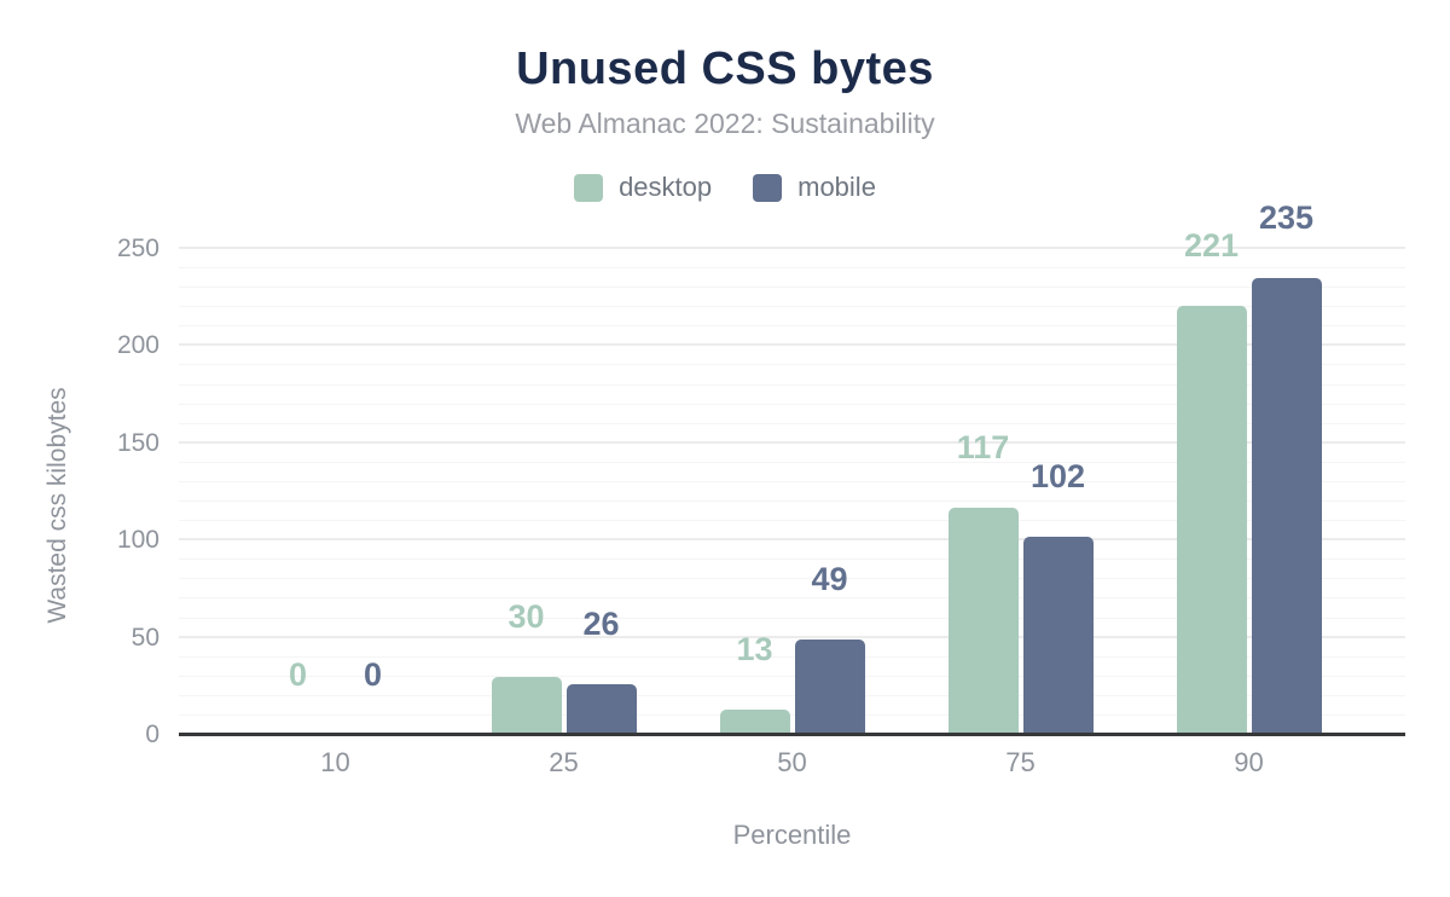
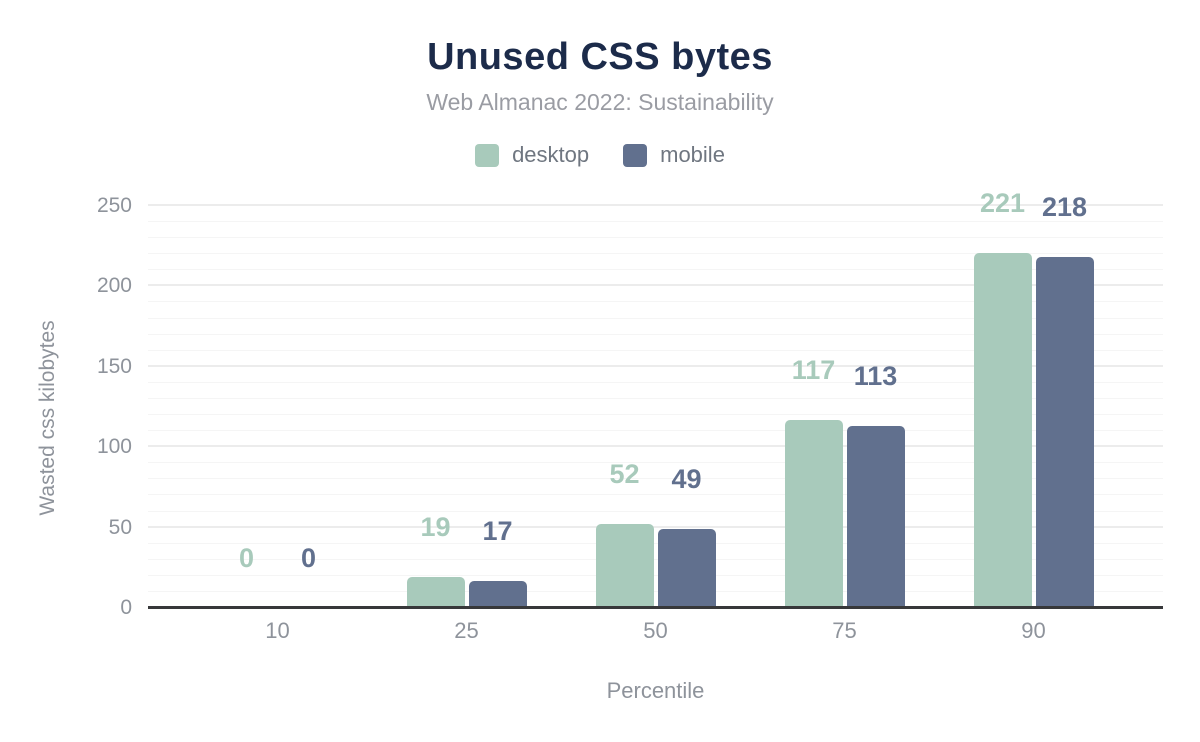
desktop/25: 30 -> 19
mobile/25: 26 -> 17
desktop/50: 13 -> 52
mobile/75: 102 -> 113
mobile/90: 235 -> 218
